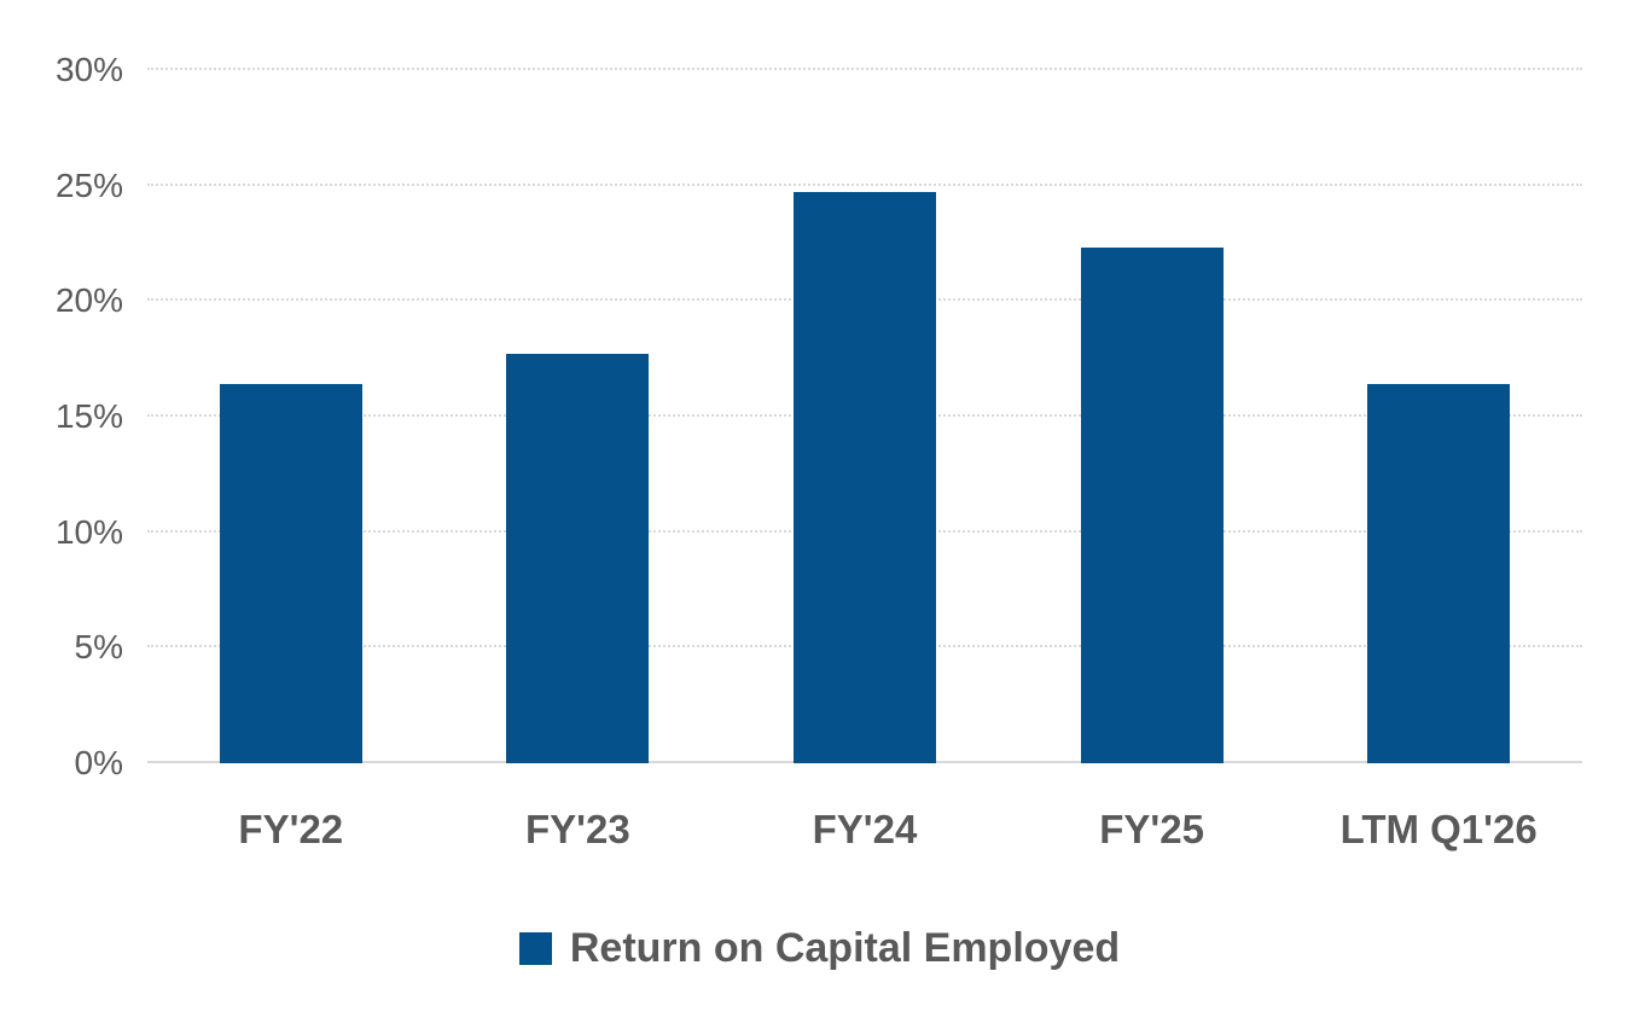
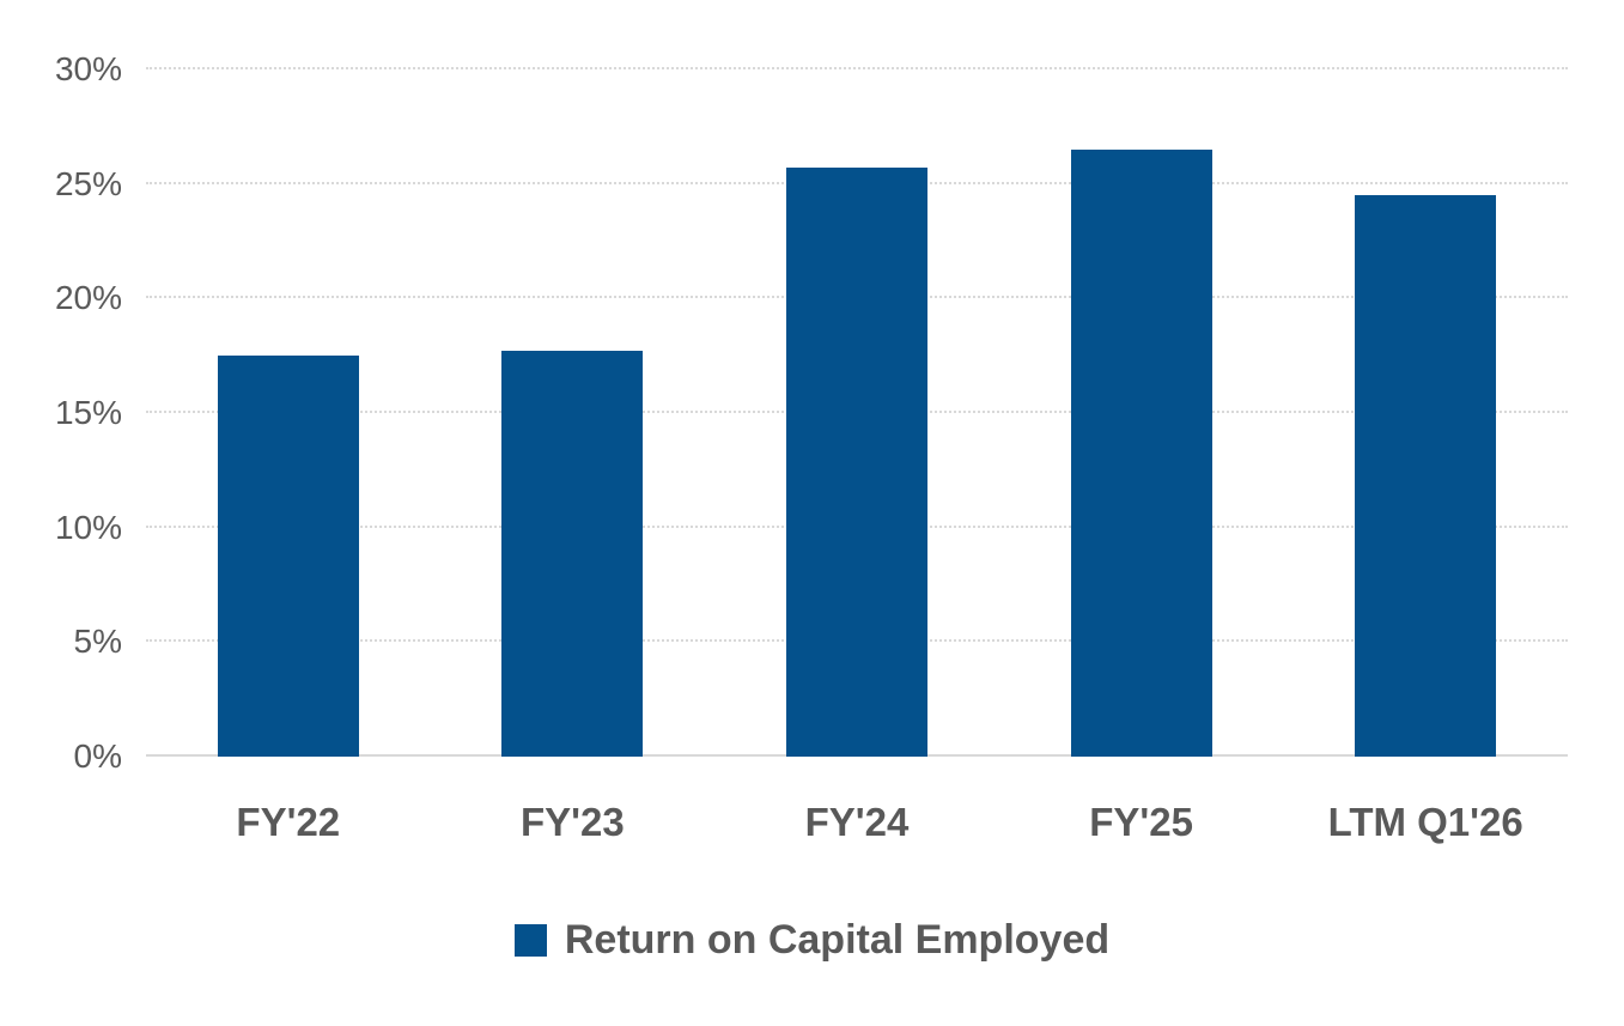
FY'22: 16.4% -> 17.5%
FY'24: 24.7% -> 25.7%
FY'25: 22.3% -> 26.5%
LTM Q1'26: 16.4% -> 24.5%
